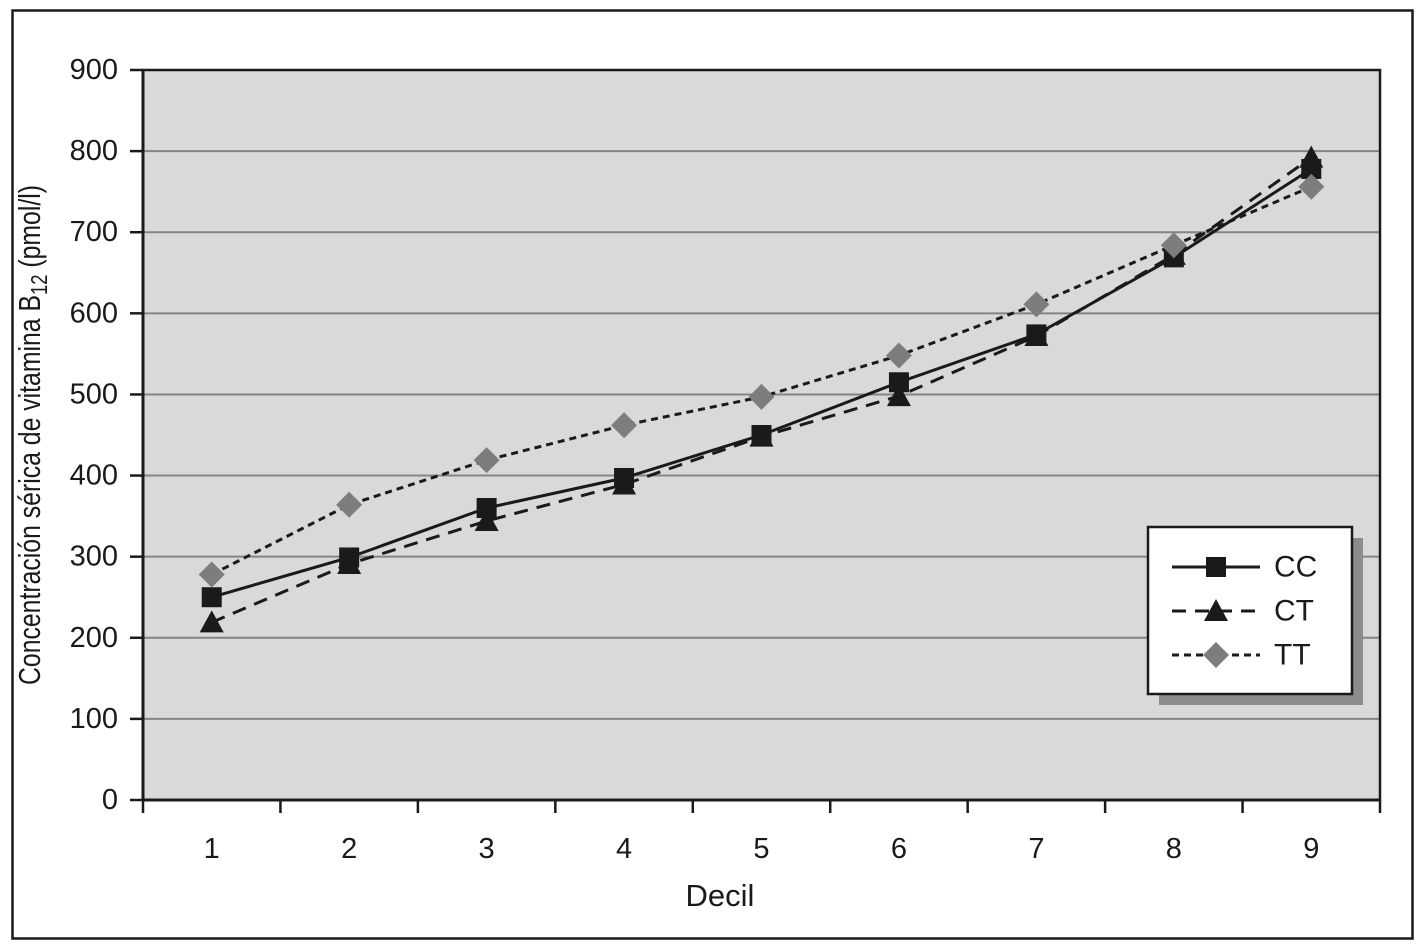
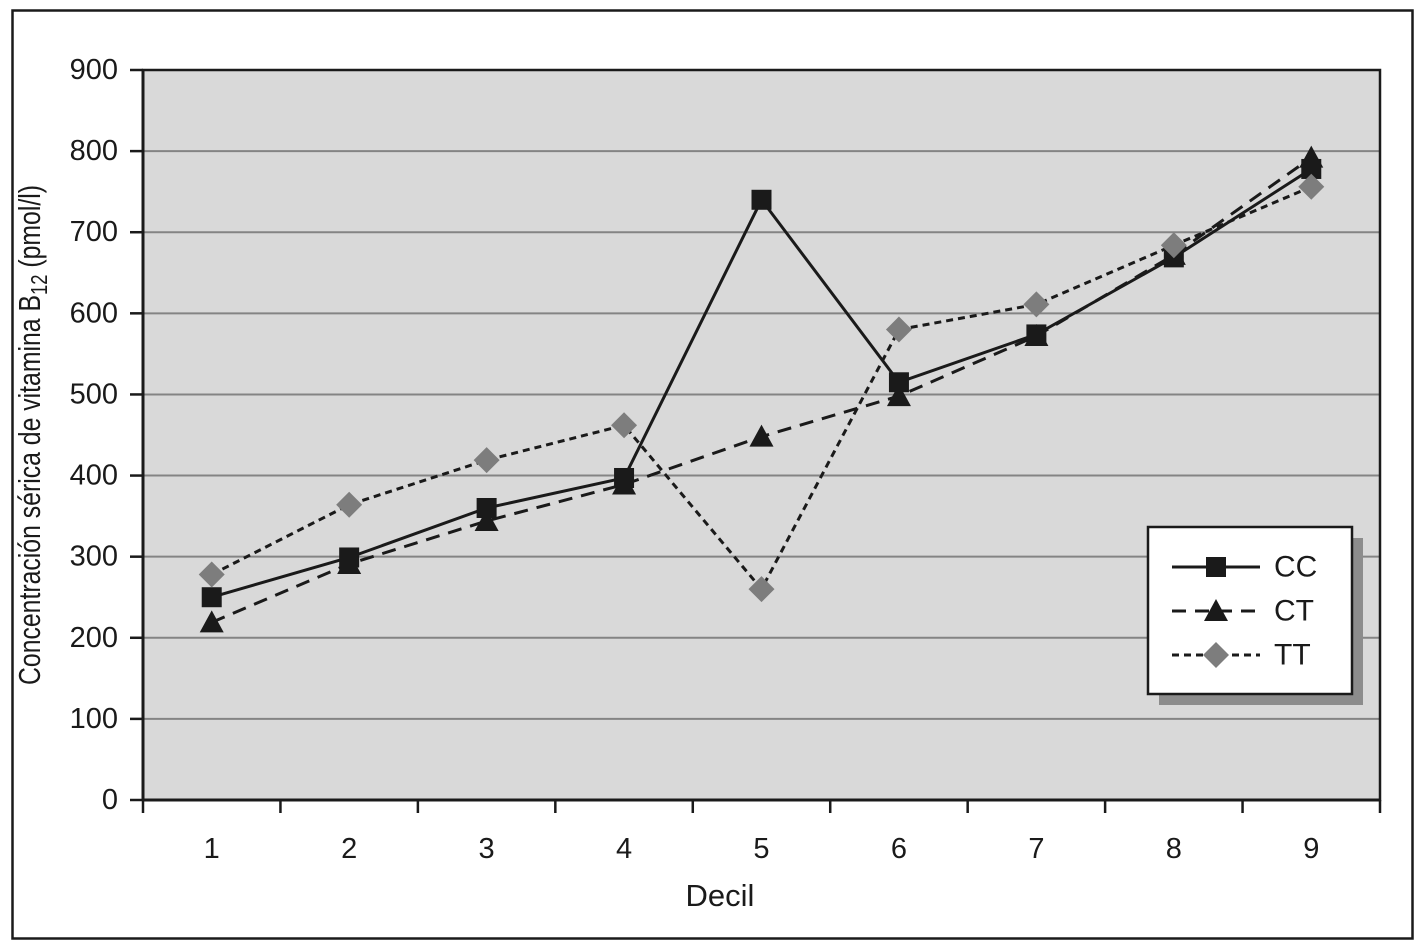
CC/5: 450 -> 740
TT/5: 500 -> 260
TT/6: 550 -> 580
